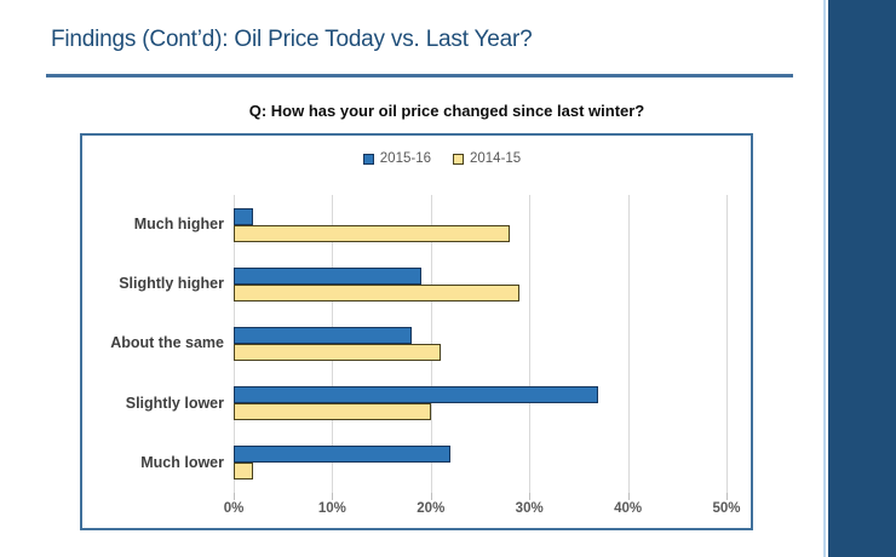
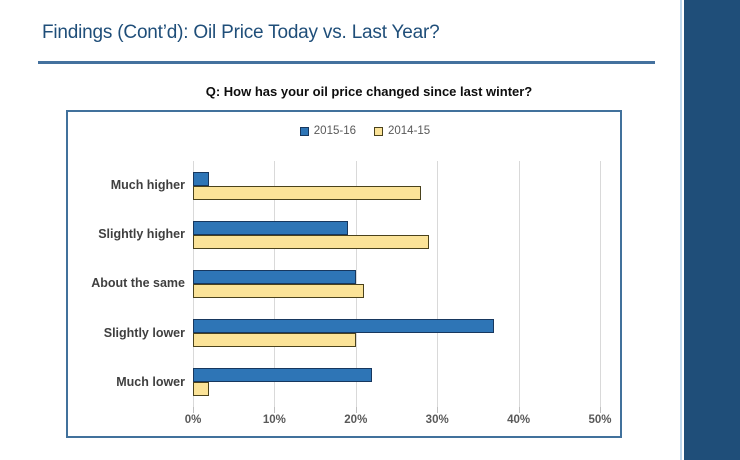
2015-16/About the same: 18% -> 20%
